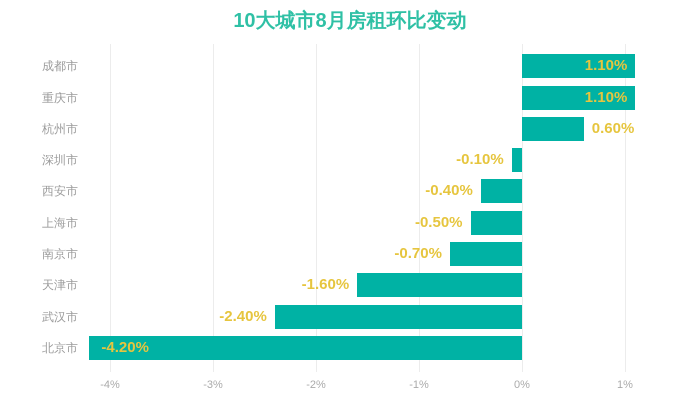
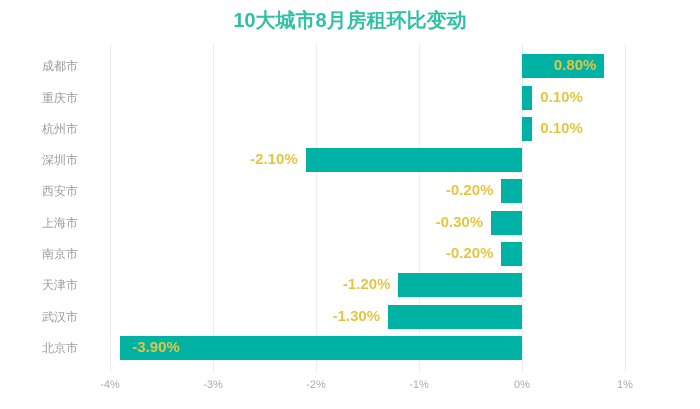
成都市: 1.10% -> 0.80%
重庆市: 1.10% -> 0.10%
杭州市: 0.60% -> 0.10%
深圳市: -0.10% -> -2.10%
西安市: -0.40% -> -0.20%
上海市: -0.50% -> -0.30%
南京市: -0.70% -> -0.20%
天津市: -1.60% -> -1.20%
武汉市: -2.40% -> -1.30%
北京市: -4.20% -> -3.90%
